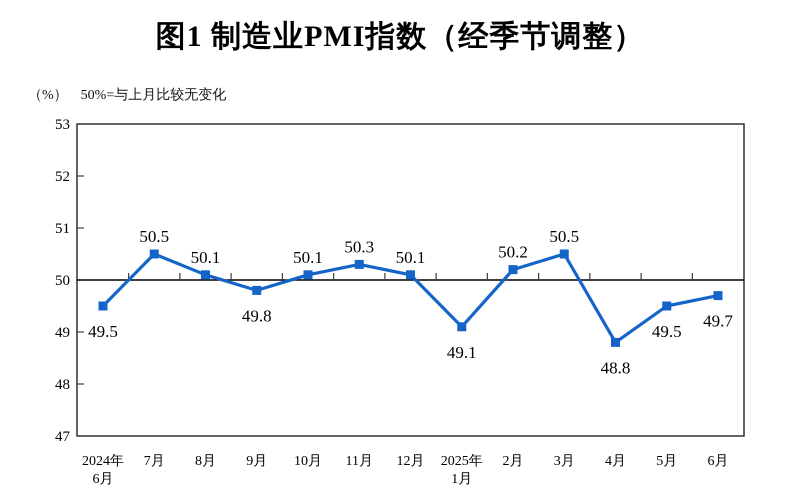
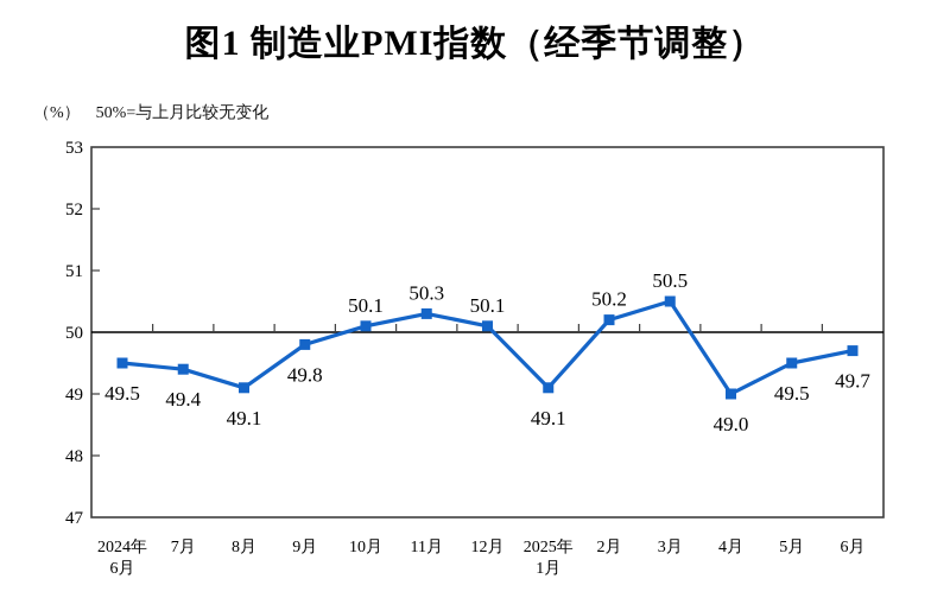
7月: 50.5 -> 49.4
8月: 50.1 -> 49.1
4月: 48.8 -> 49.0
